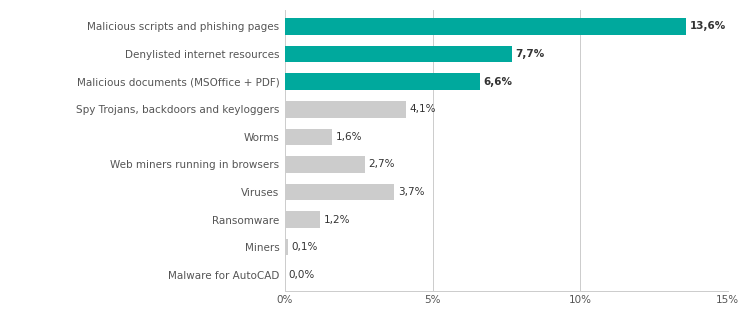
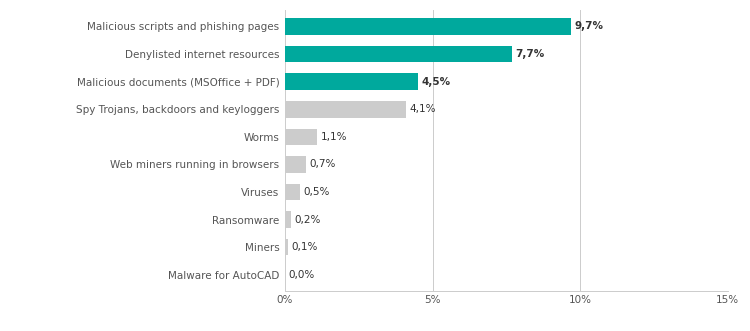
Malicious scripts and phishing pages: 13,6% -> 9,7%
Malicious documents (MSOffice + PDF): 6,6% -> 4,5%
Worms: 1,6% -> 1,1%
Web miners running in browsers: 2,7% -> 0,7%
Viruses: 3,7% -> 0,5%
Ransomware: 1,2% -> 0,2%
